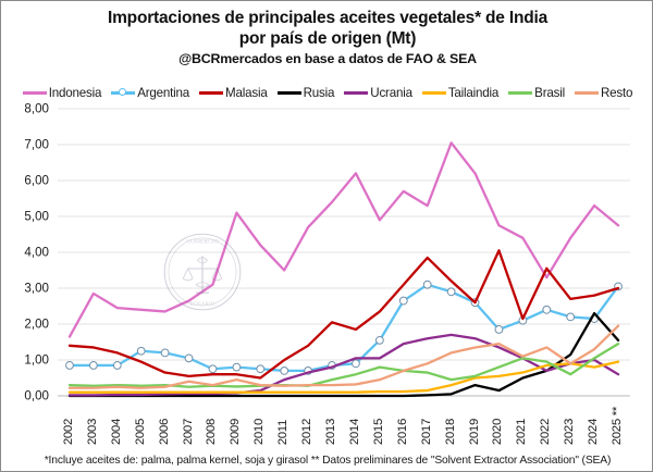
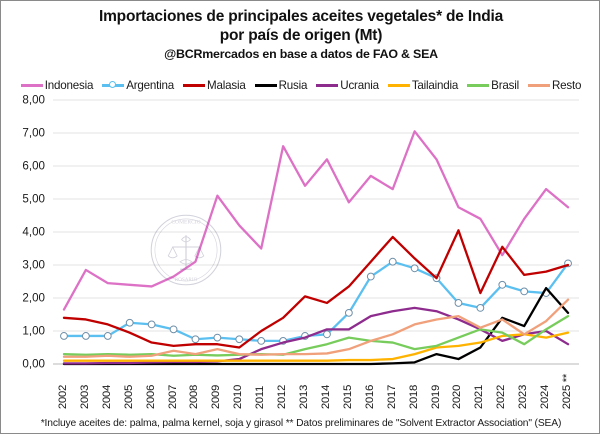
Indonesia/2012: 4,7 -> 6,6
Argentina/2021: 2,1 -> 1,7
Rusia/2022: 0,7 -> 1,4
